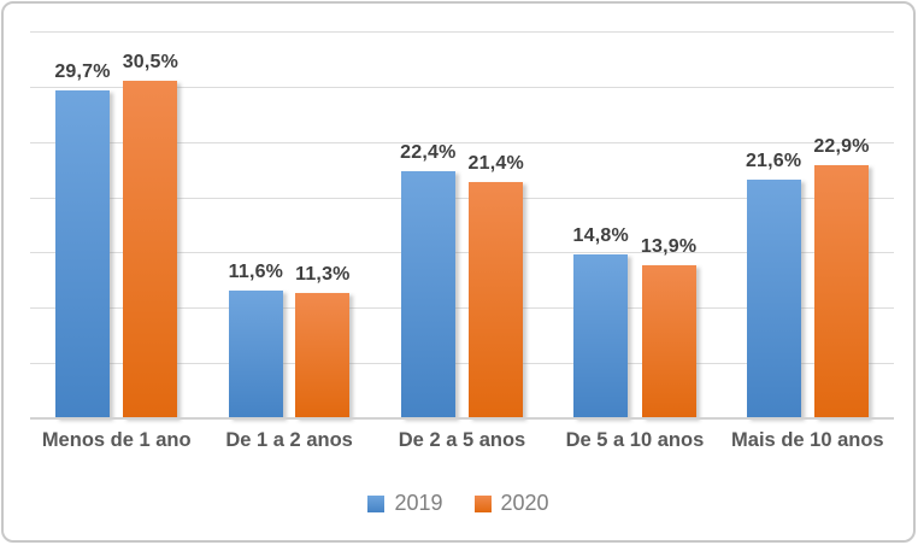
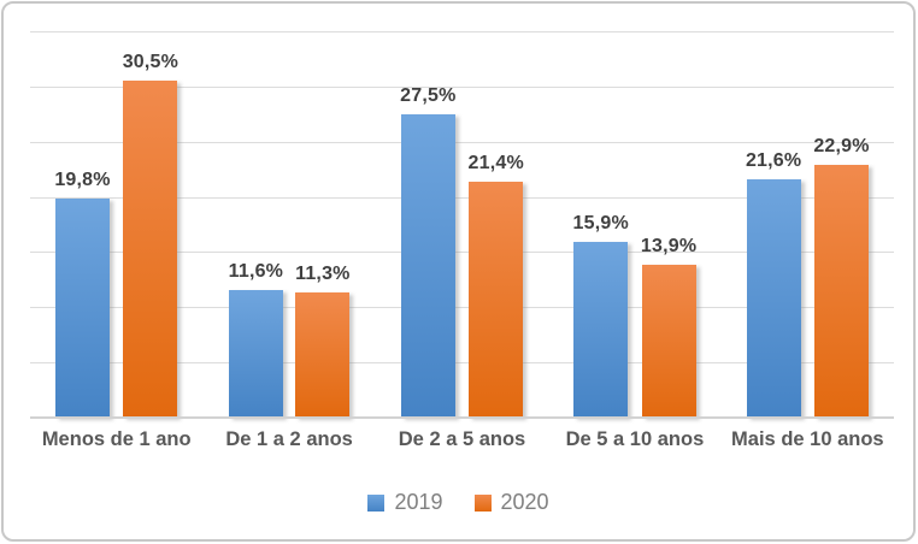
2019/Menos de 1 ano: 29,7% -> 19,8%
2019/De 2 a 5 anos: 22,4% -> 27,5%
2019/De 5 a 10 anos: 14,8% -> 15,9%
